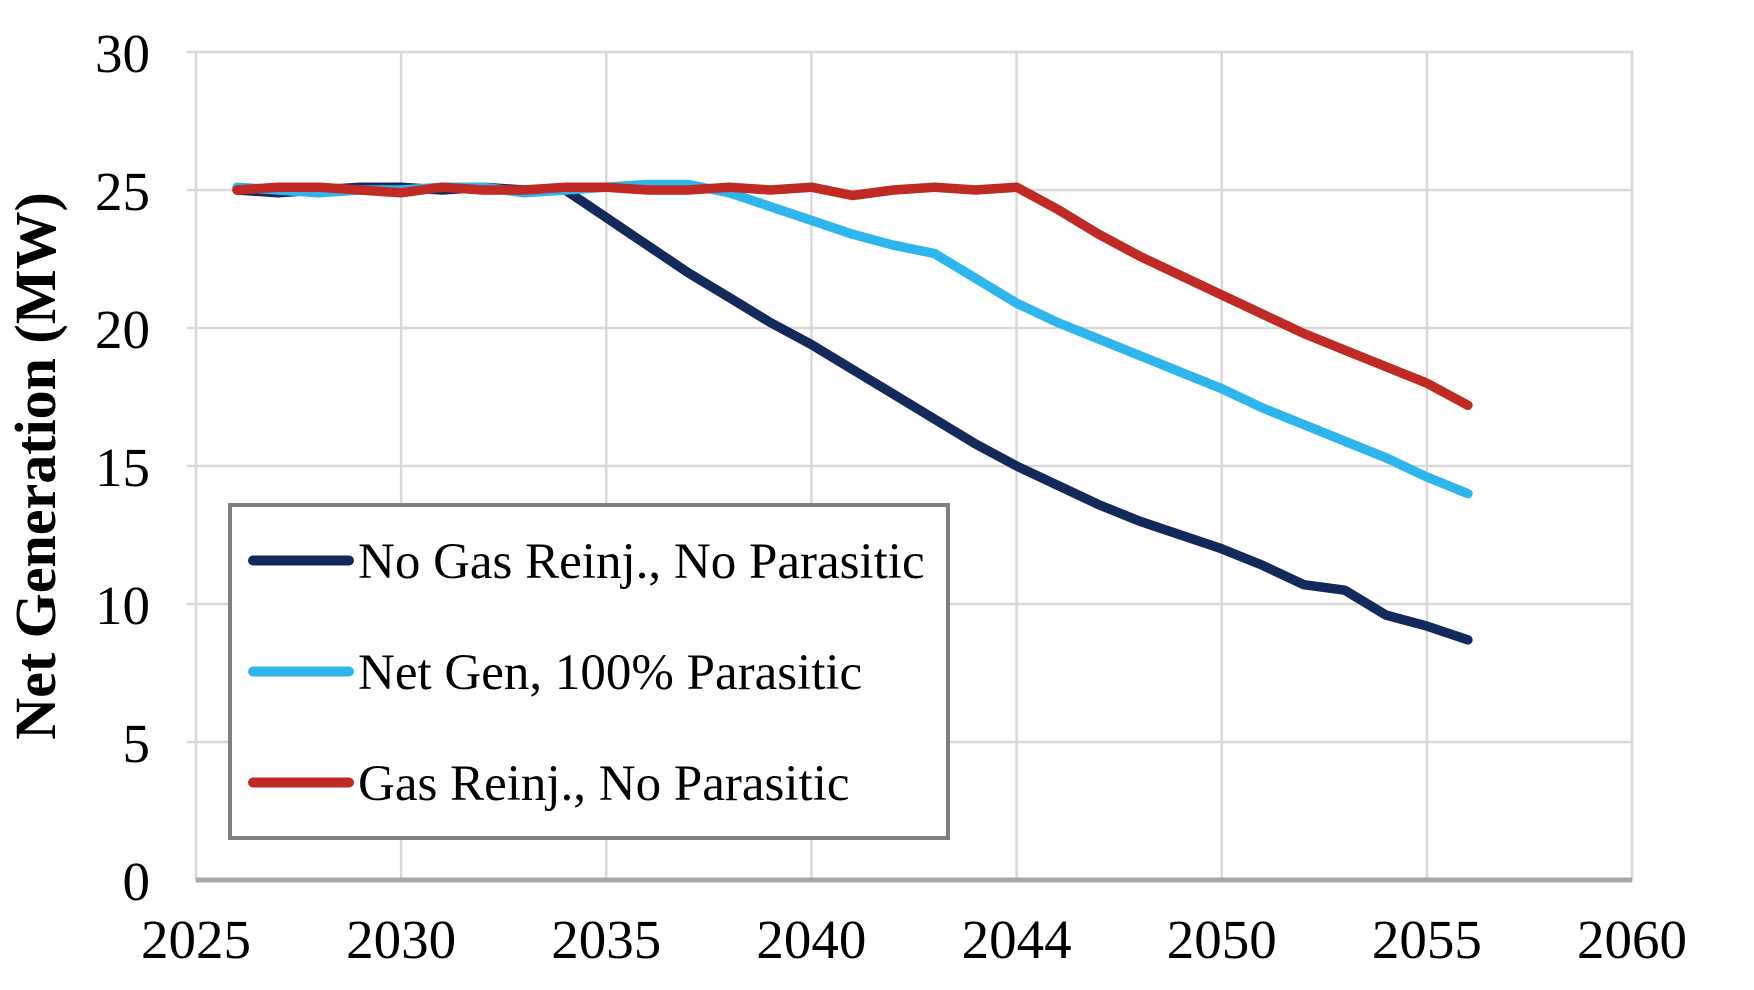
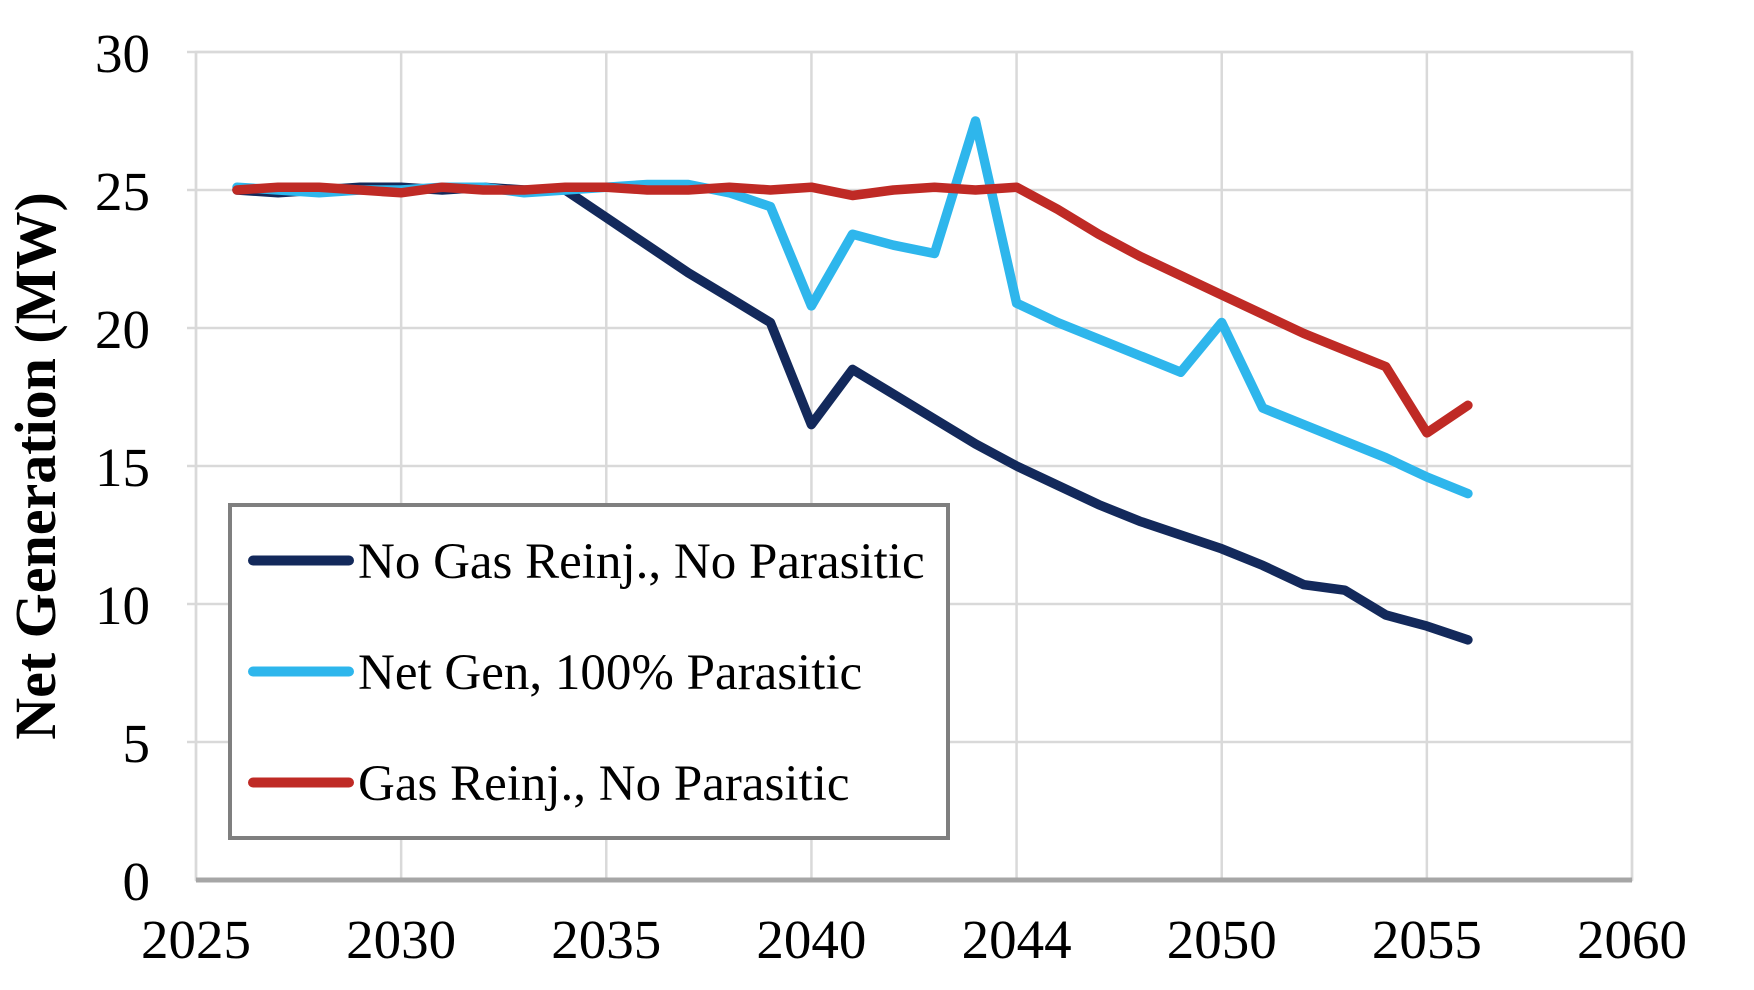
No Gas Reinj., No Parasitic/2040: 19.4 -> 16.5
Net Gen, 100% Parasitic/2040: 23.9 -> 20.8
Net Gen, 100% Parasitic/2044: 21.8 -> 27.5
Net Gen, 100% Parasitic/2050: 17.8 -> 20.2
Gas Reinj., No Parasitic/2055: 18.0 -> 16.2
